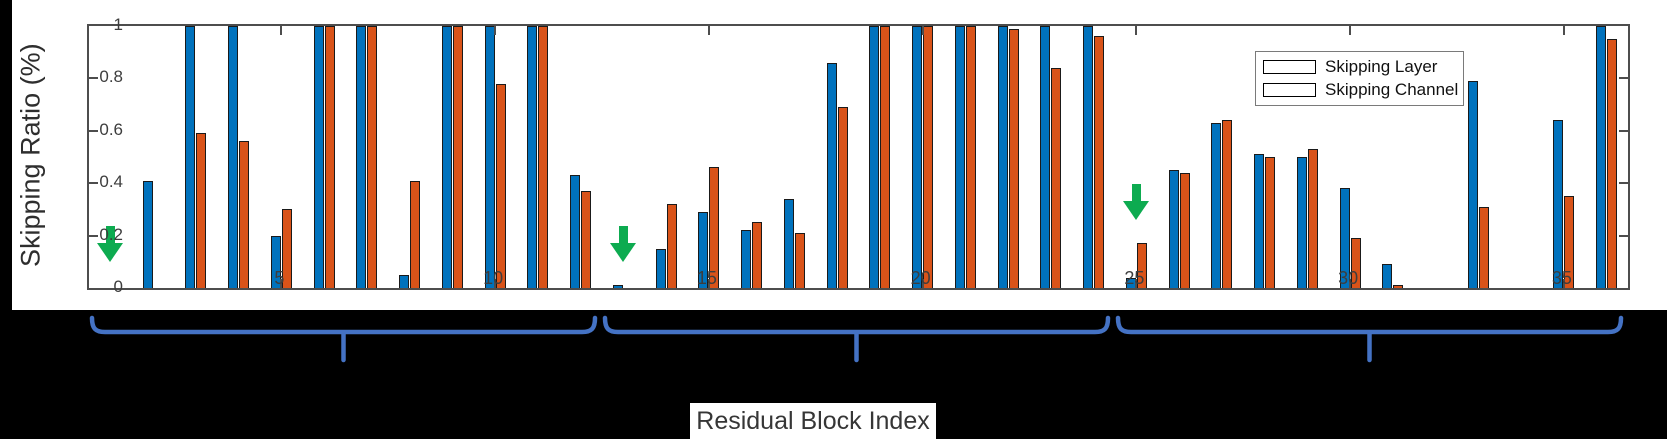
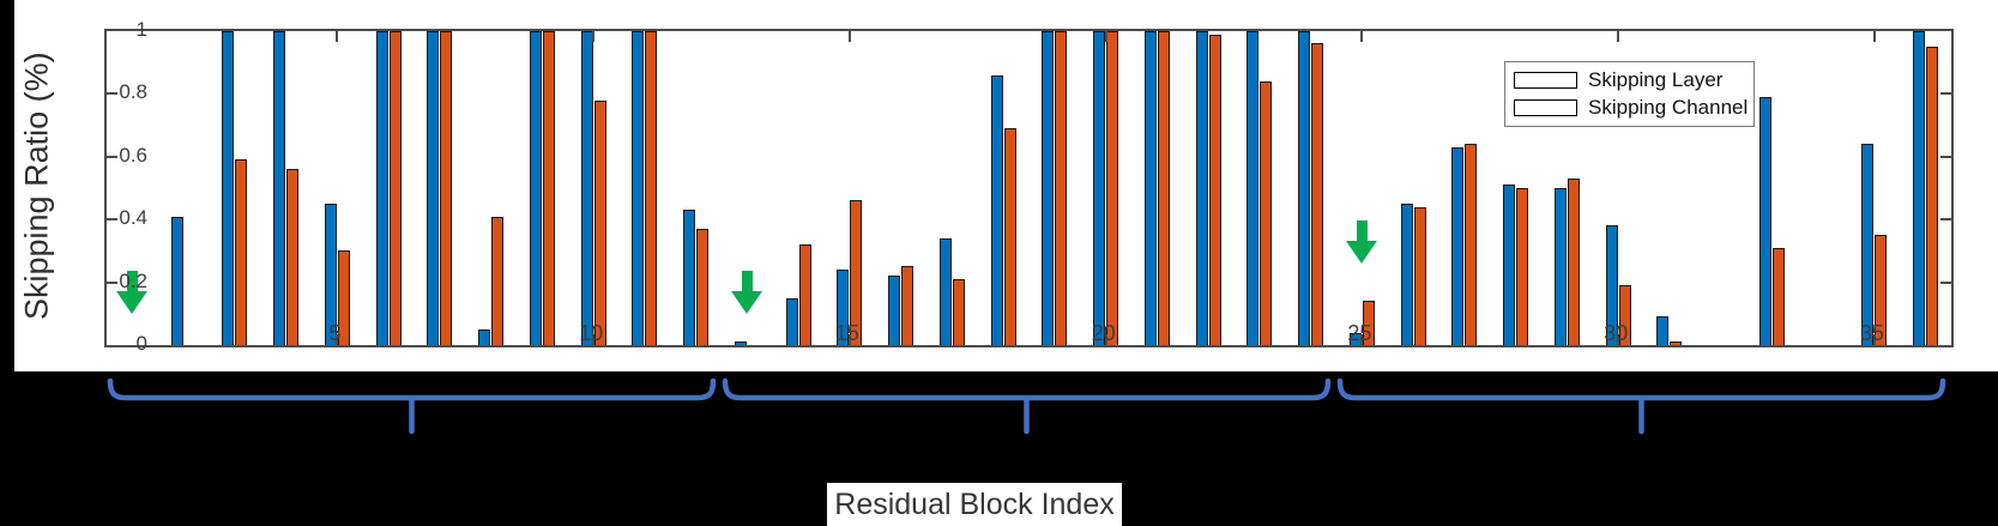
Skipping Layer/5: 0.20 -> 0.45
Skipping Layer/15: 0.29 -> 0.24
Skipping Channel/25: 0.17 -> 0.14
